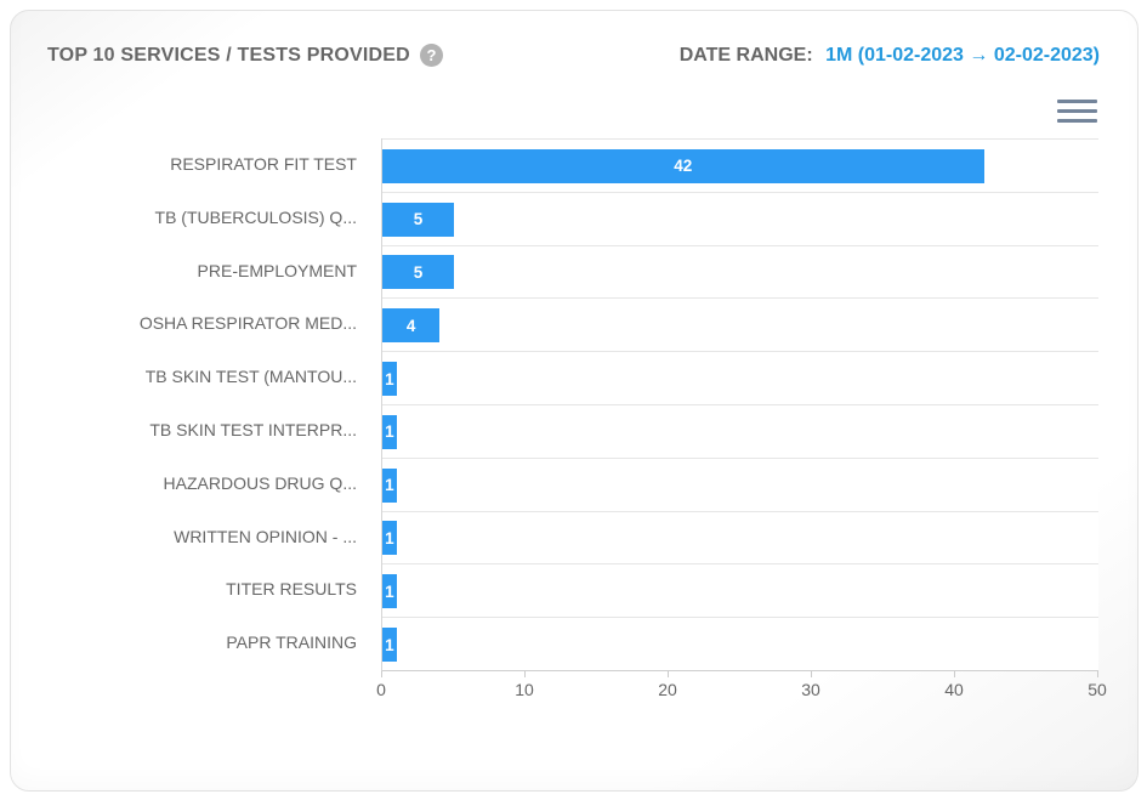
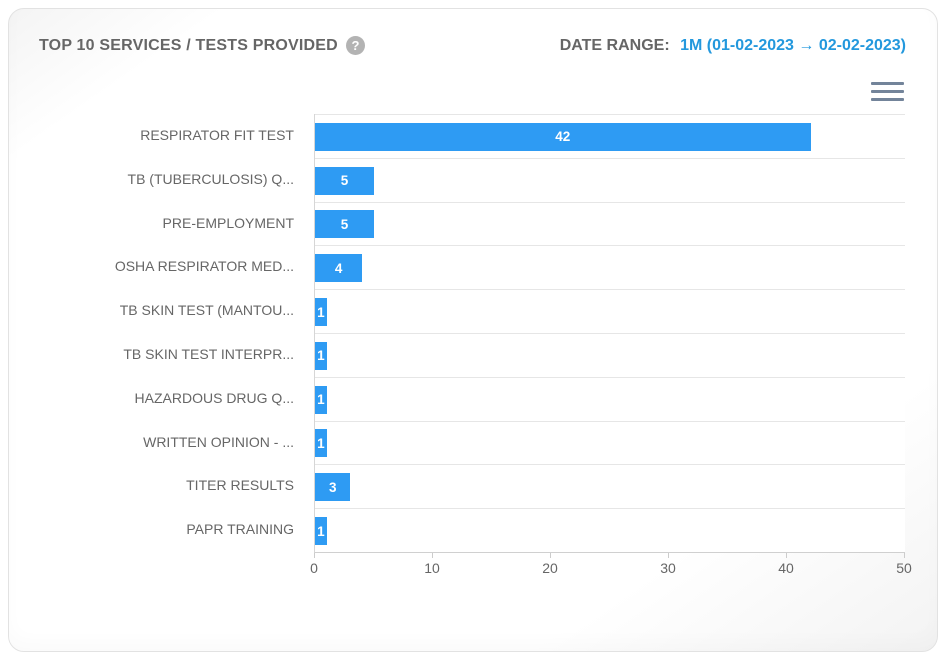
TITER RESULTS: 1 -> 3
